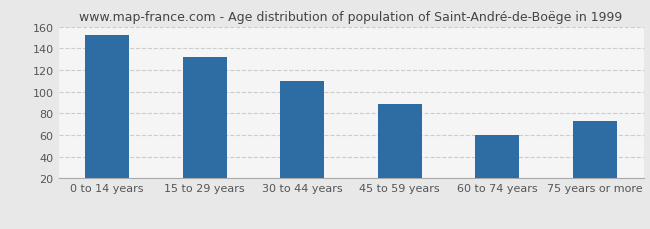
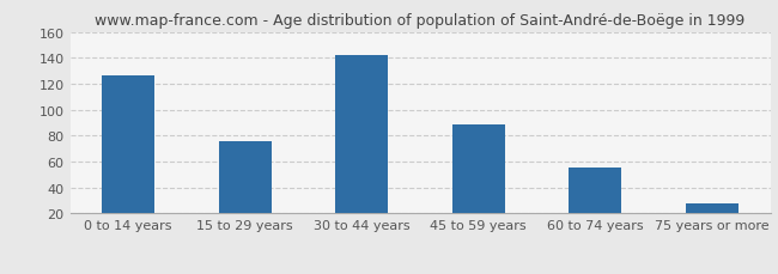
0 to 14 years: 152 -> 126
15 to 29 years: 132 -> 76
30 to 44 years: 110 -> 142
60 to 74 years: 60 -> 55
75 years or more: 73 -> 28
